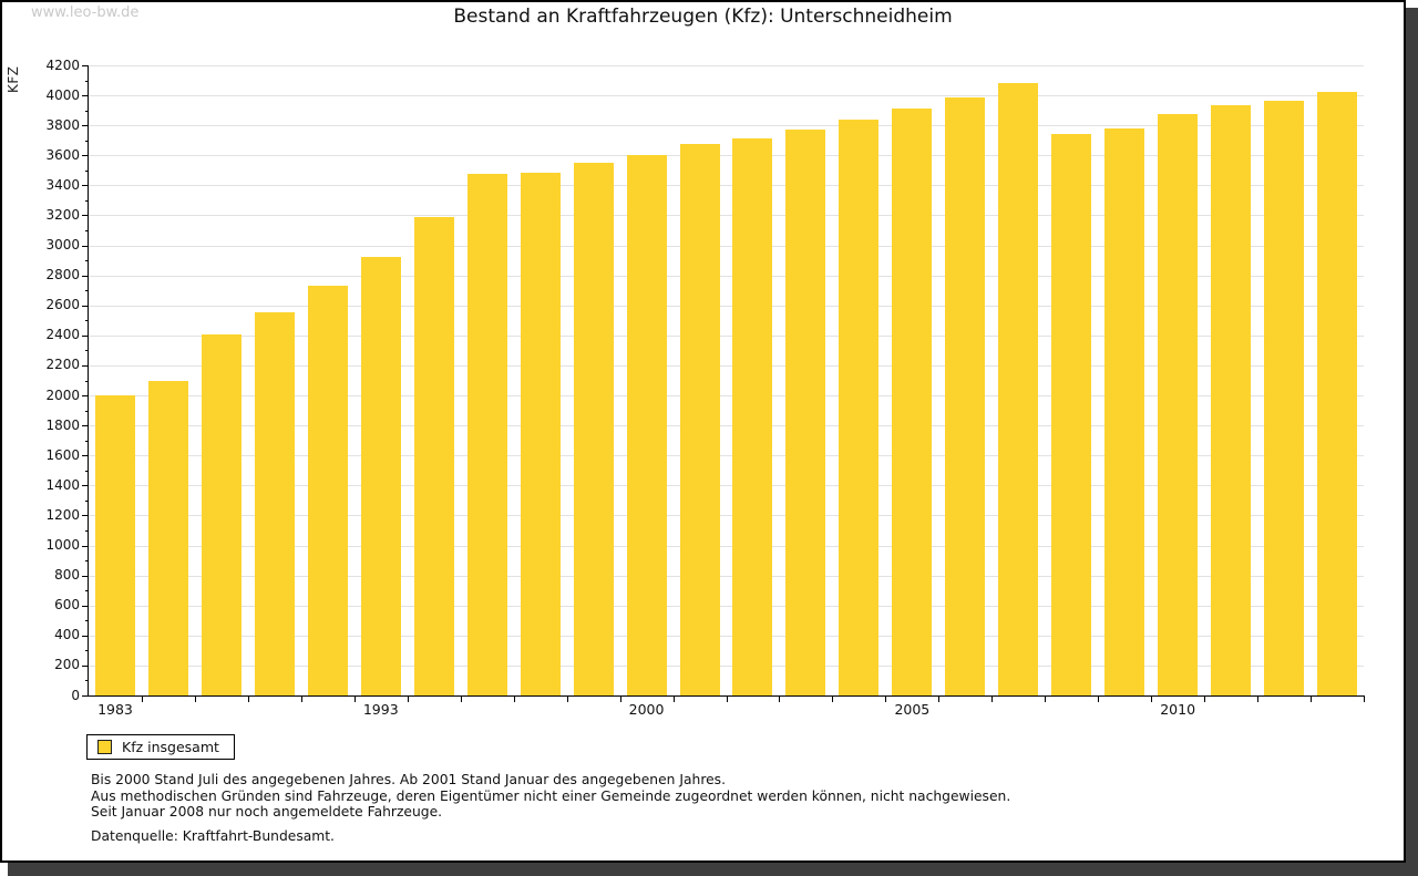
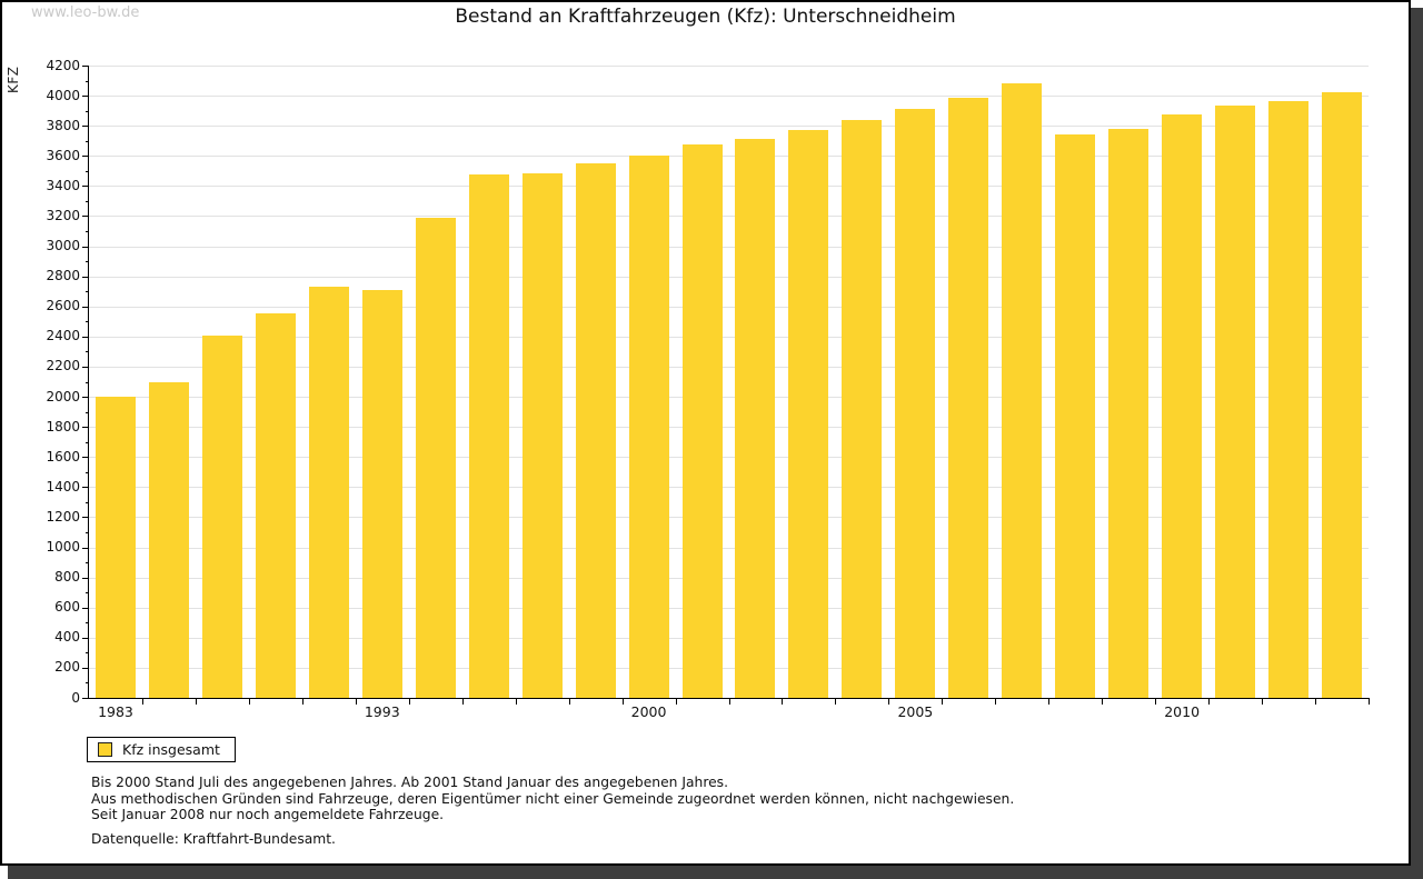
1993: 2920 -> 2710
